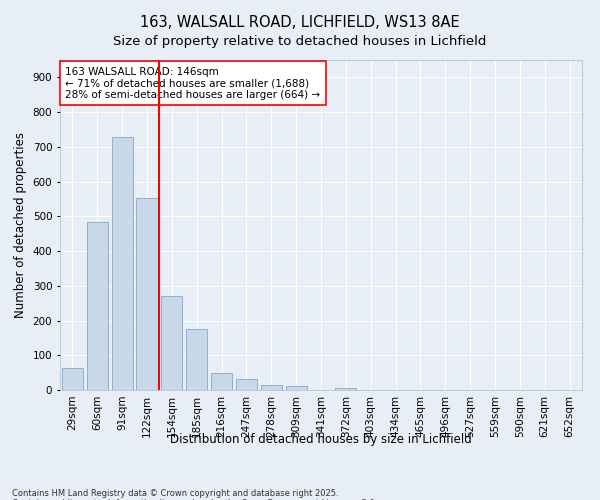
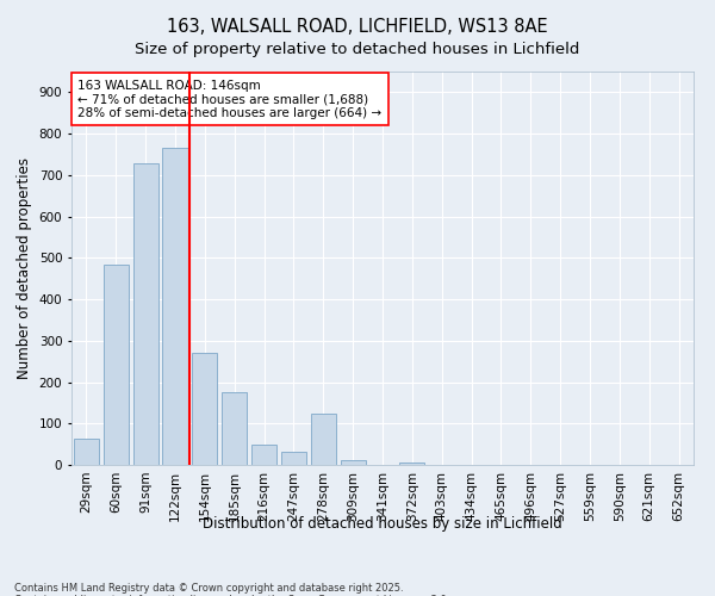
122sqm: 554 -> 765
278sqm: 14 -> 125
